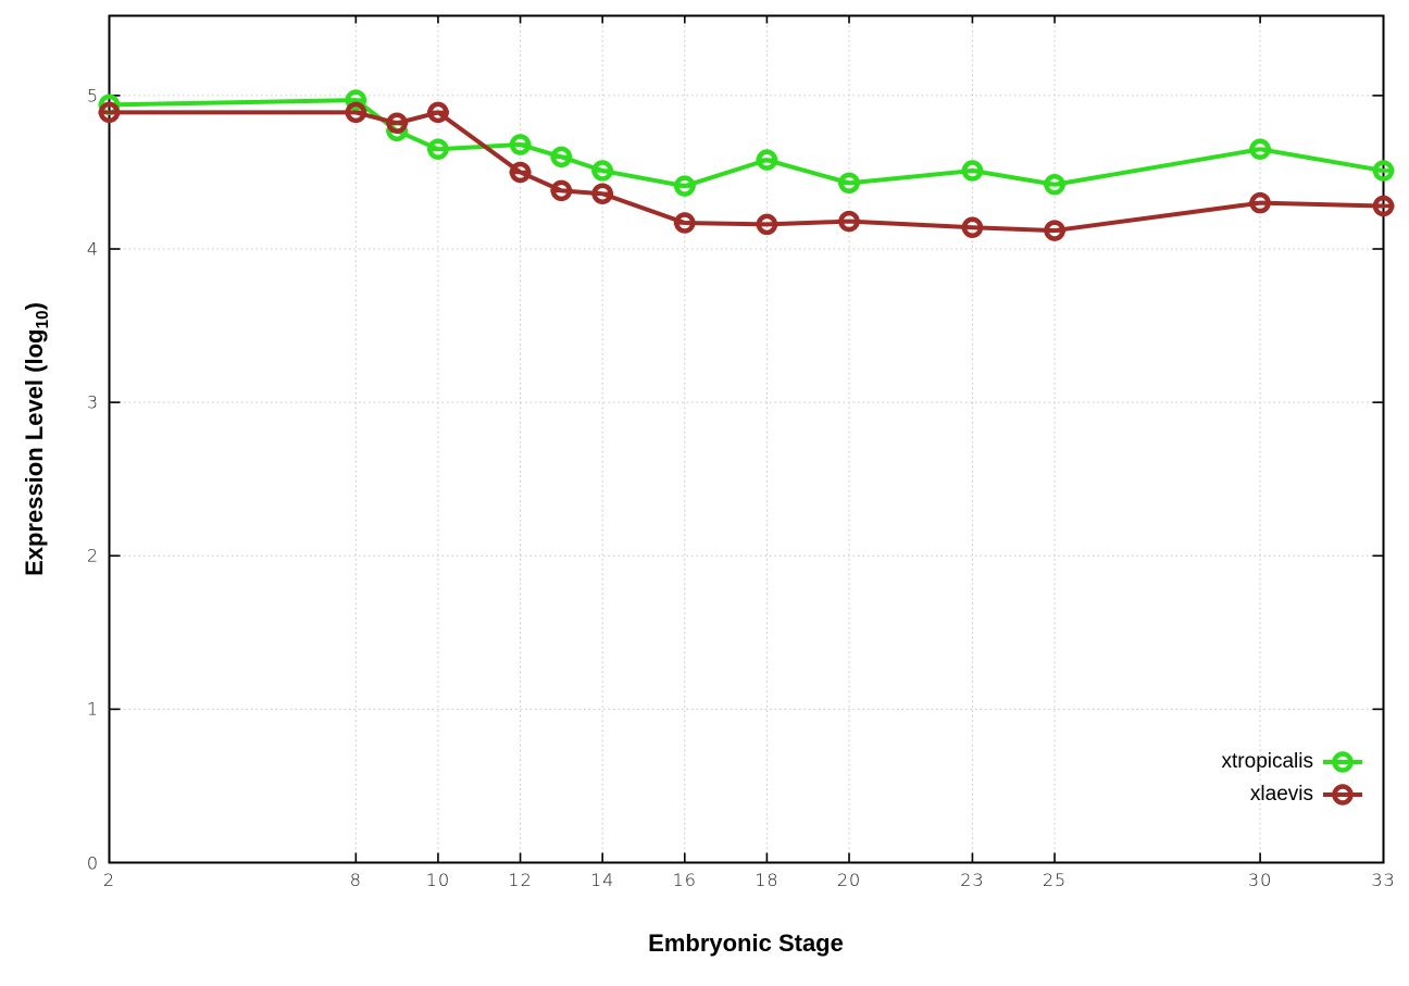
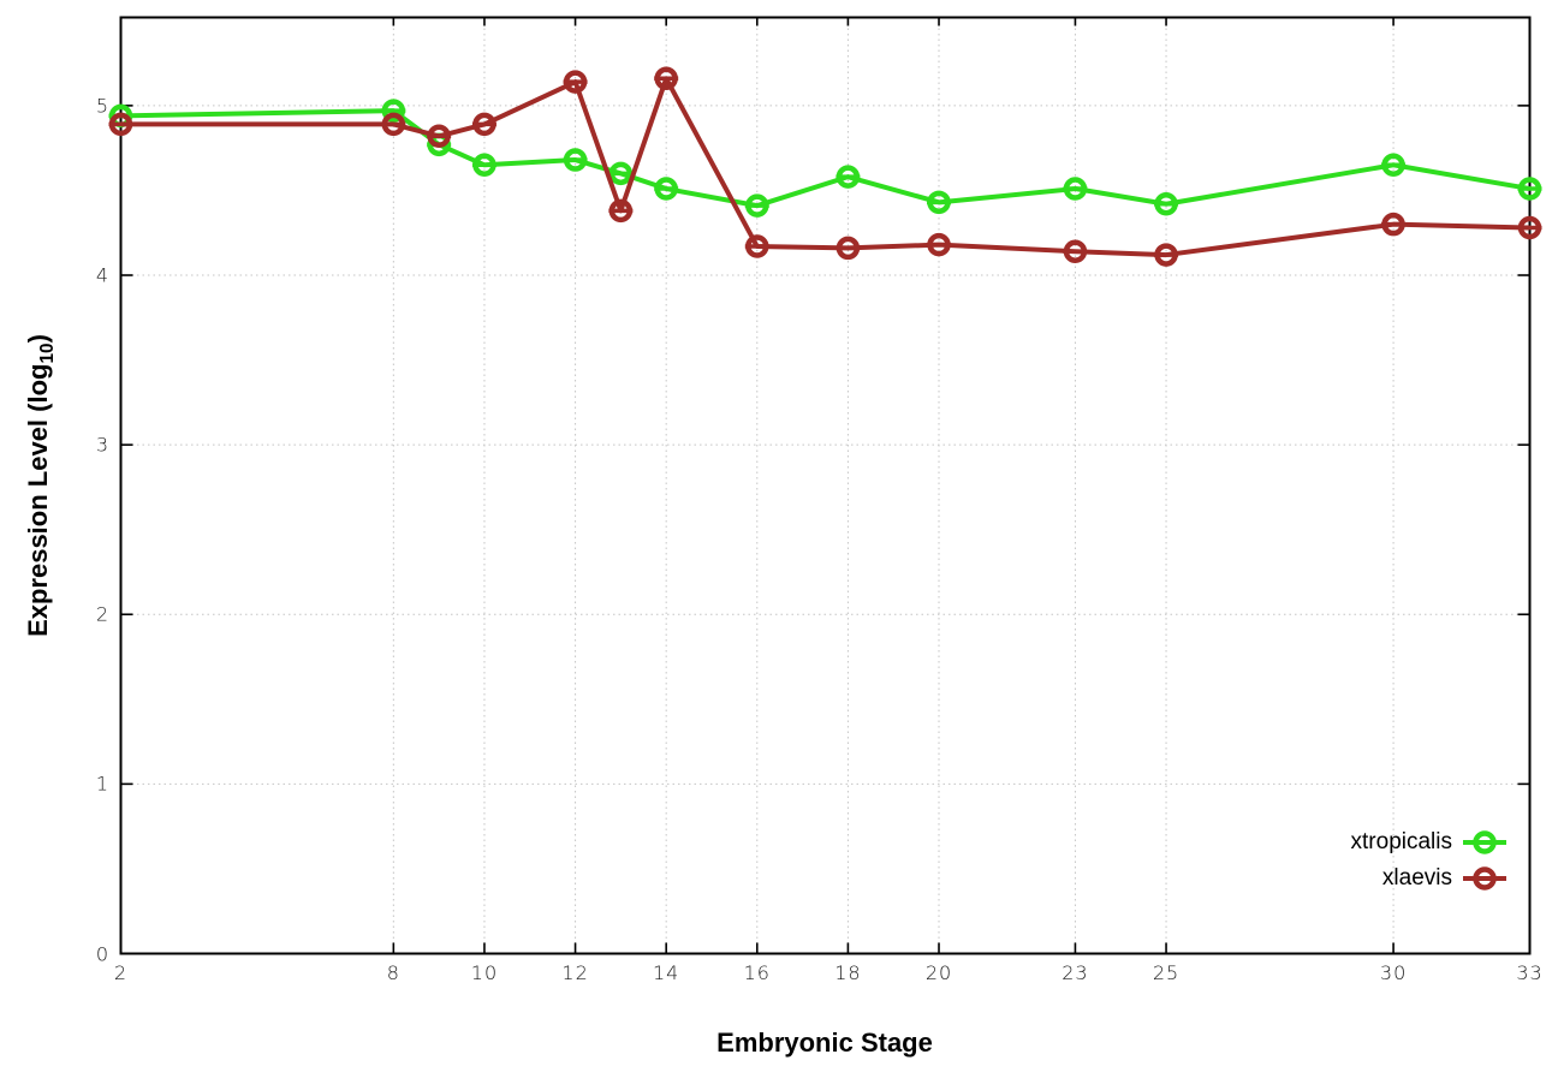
xlaevis/12: 4.50 -> 5.14
xlaevis/14: 4.36 -> 5.16
